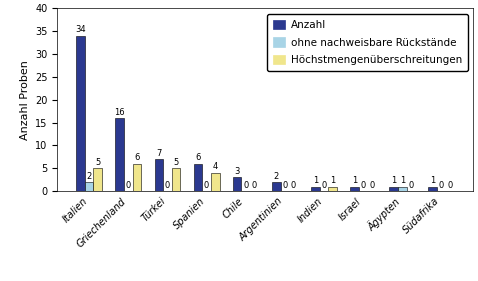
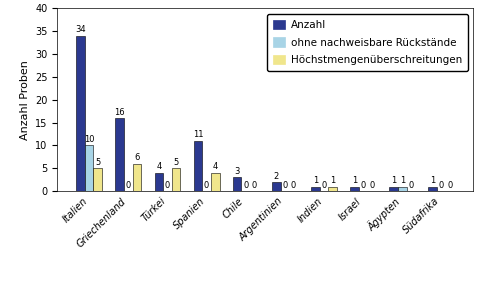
ohne nachweisbare Rückstände/Italien: 2 -> 10
Anzahl/Türkei: 7 -> 4
Anzahl/Spanien: 6 -> 11
